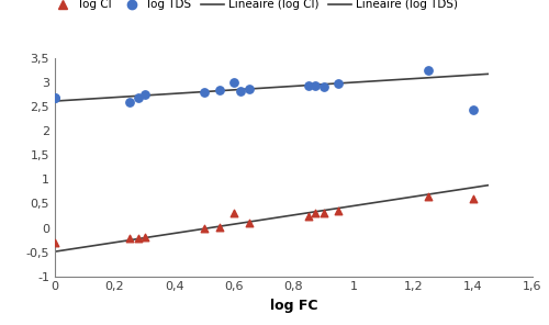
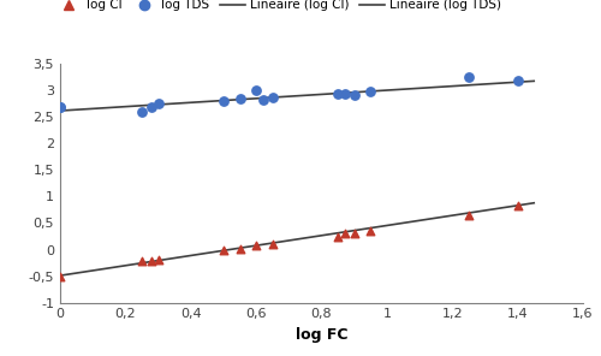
log Cl/0: -0,30 -> -0,50
log Cl/0,6: 0,30 -> 0,07
log Cl/1,4: 0,60 -> 0,82
log TDS/1,4: 2,45 -> 3,18
